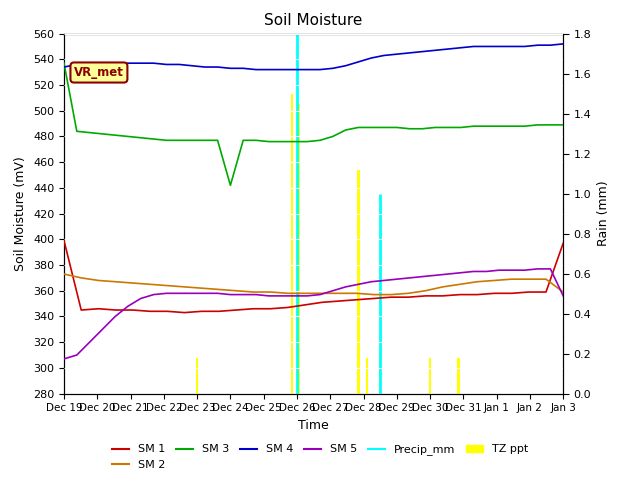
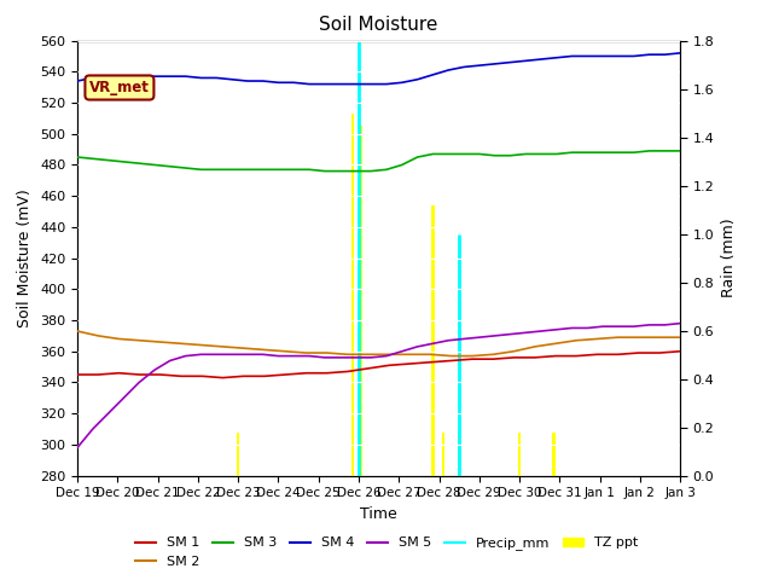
SM 1/Dec 19: 399 -> 345
SM 3/Dec 19: 537 -> 485
SM 5/Dec 19: 307 -> 298
SM 3/Dec 24: 442 -> 477
SM 1/Jan 3: 397 -> 360
SM 2/Jan 3: 359 -> 369
SM 5/Jan 3: 356 -> 378
